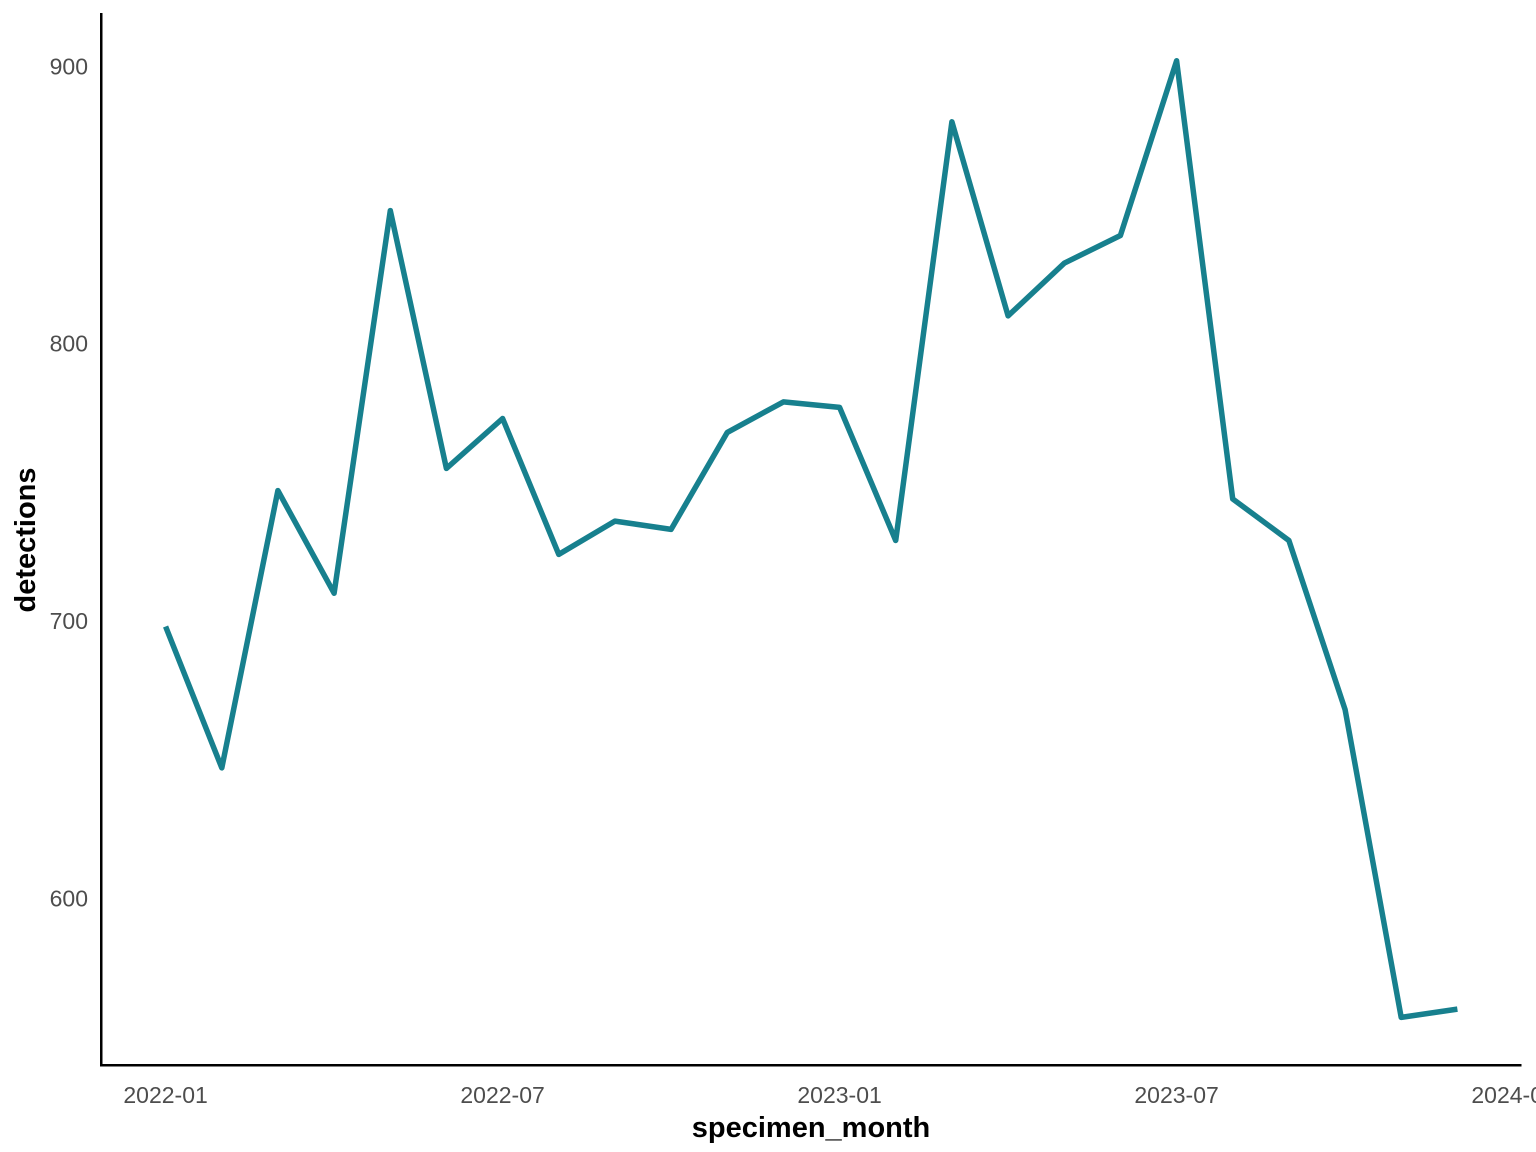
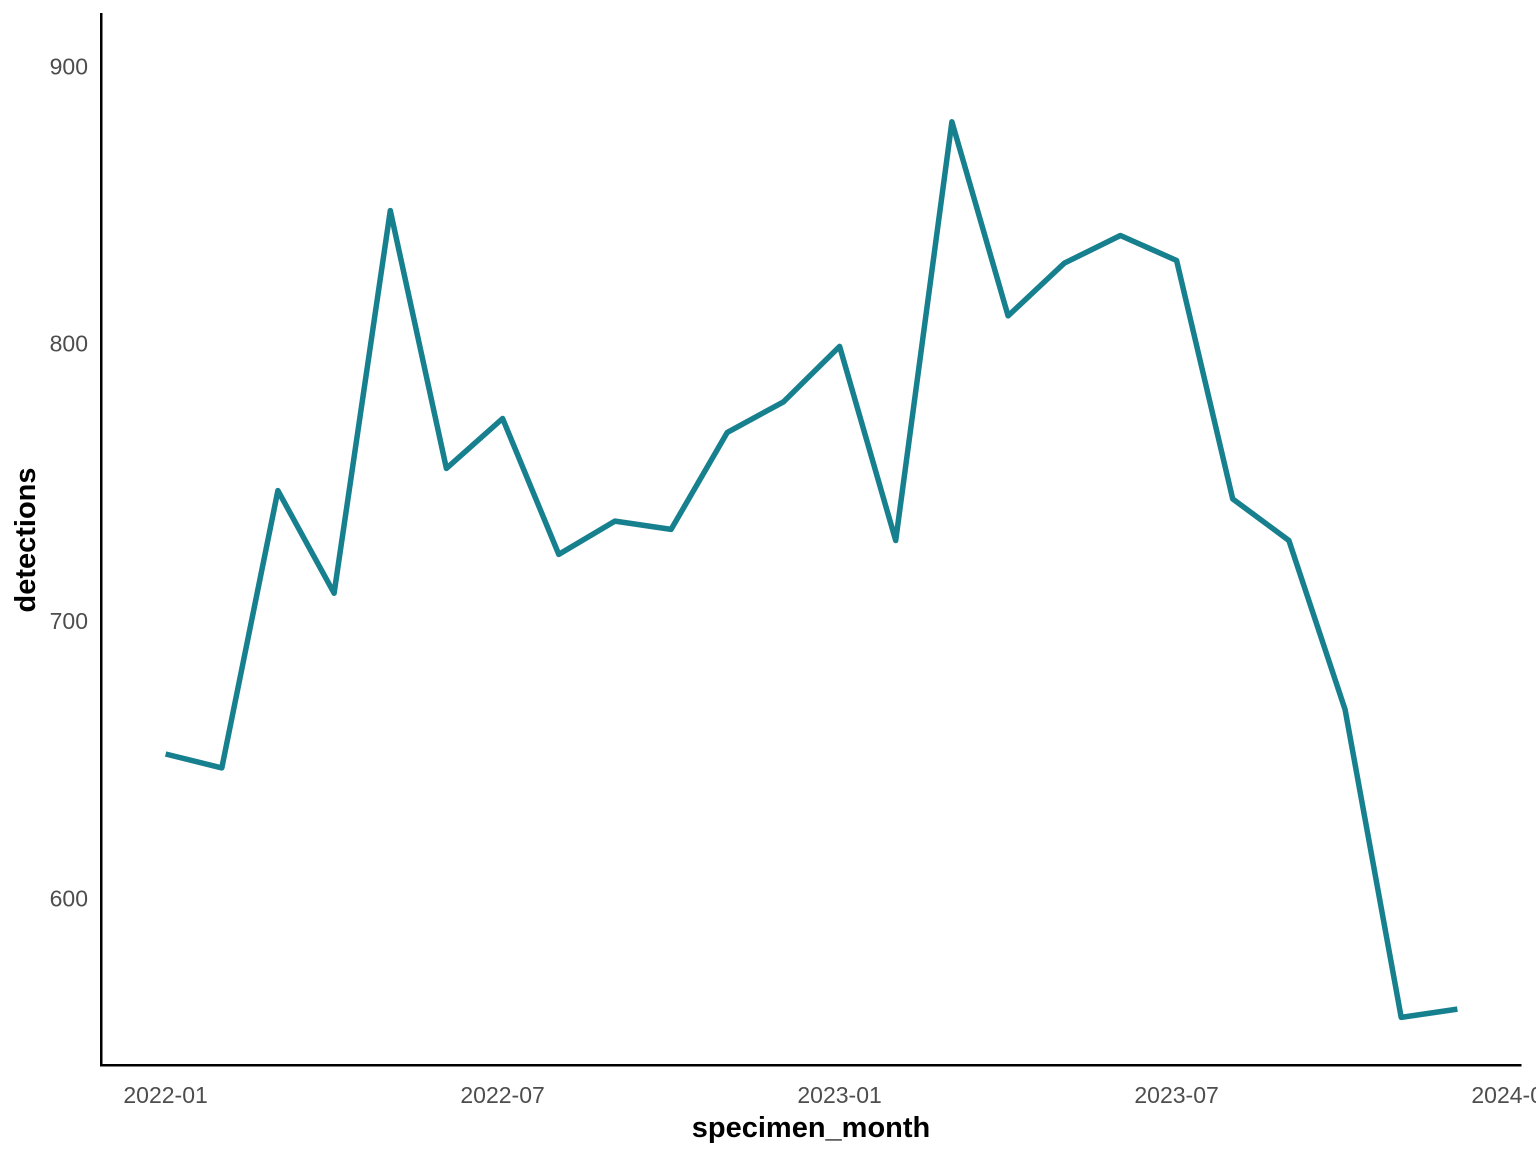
2022-01: 698 -> 652
2023-01: 777 -> 799
2023-07: 902 -> 830
